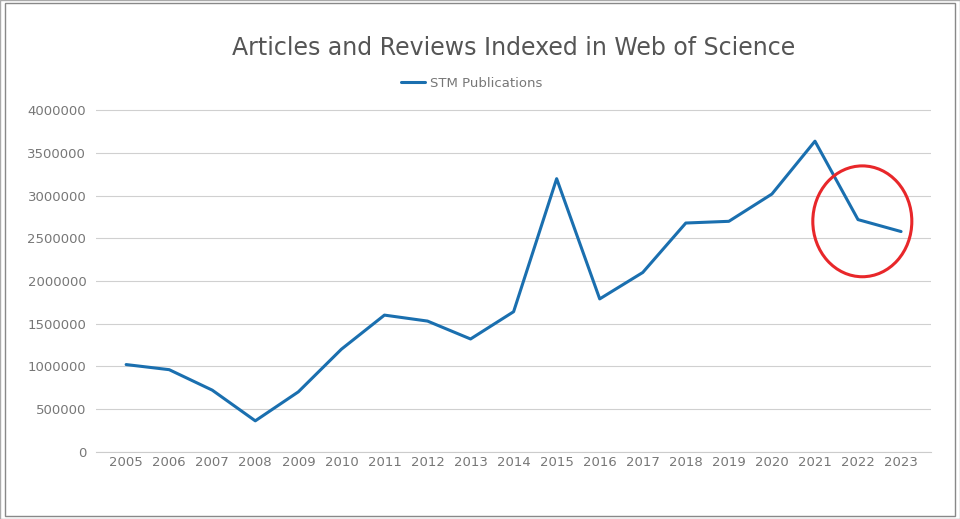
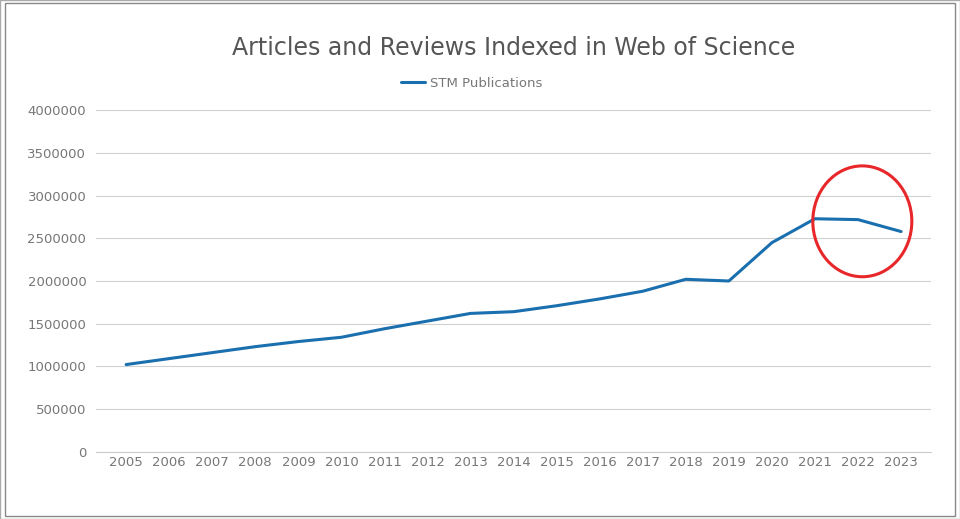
2006: 960000 -> 1090000
2007: 720000 -> 1160000
2008: 360000 -> 1230000
2009: 700000 -> 1290000
2010: 1200000 -> 1340000
2011: 1600000 -> 1440000
2013: 1320000 -> 1620000
2015: 3200000 -> 1710000
2017: 2100000 -> 1880000
2018: 2680000 -> 2020000
2019: 2700000 -> 2000000
2020: 3020000 -> 2450000
2021: 3640000 -> 2730000
